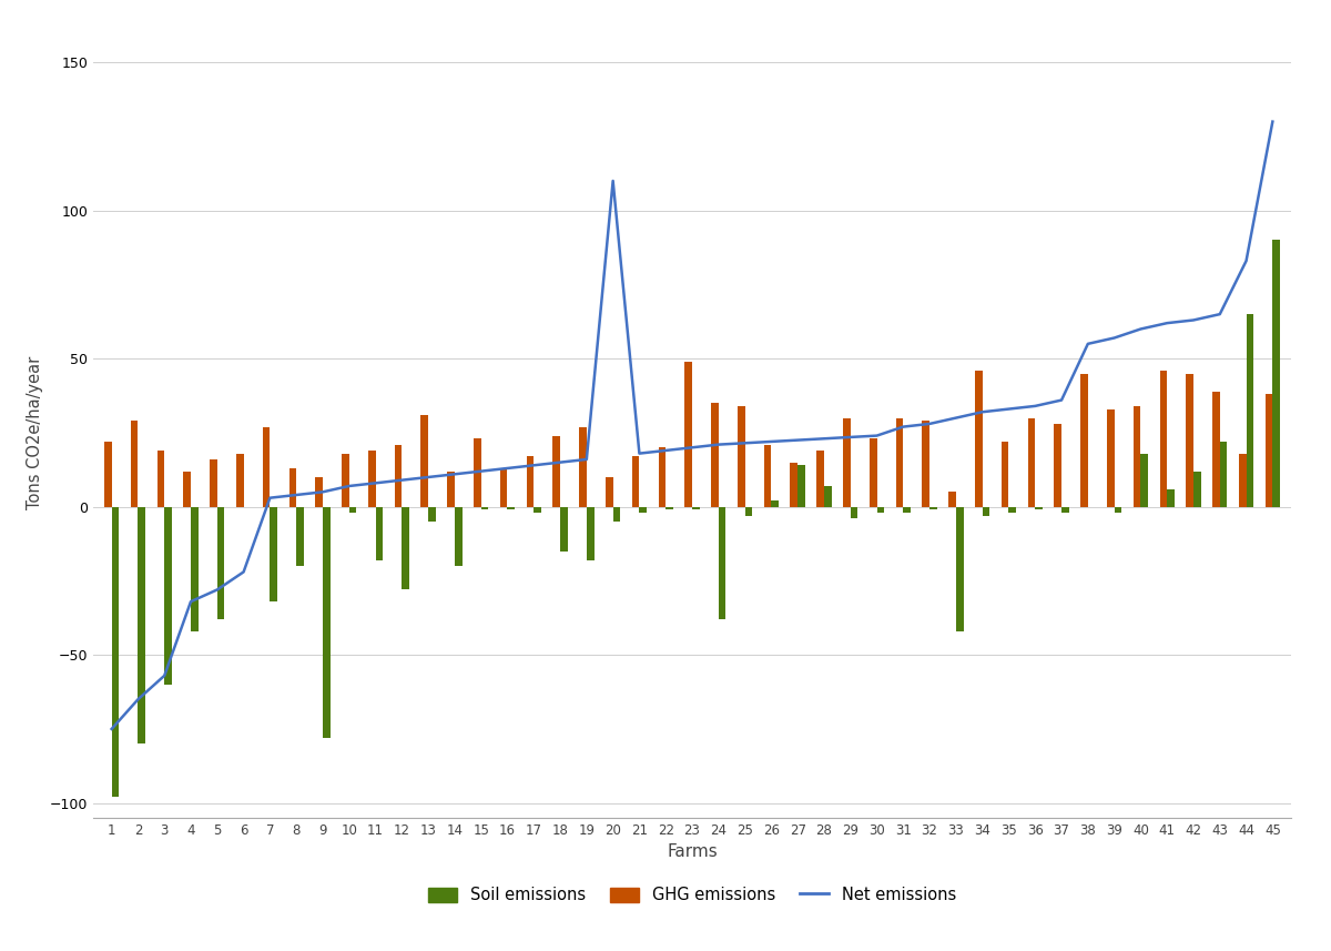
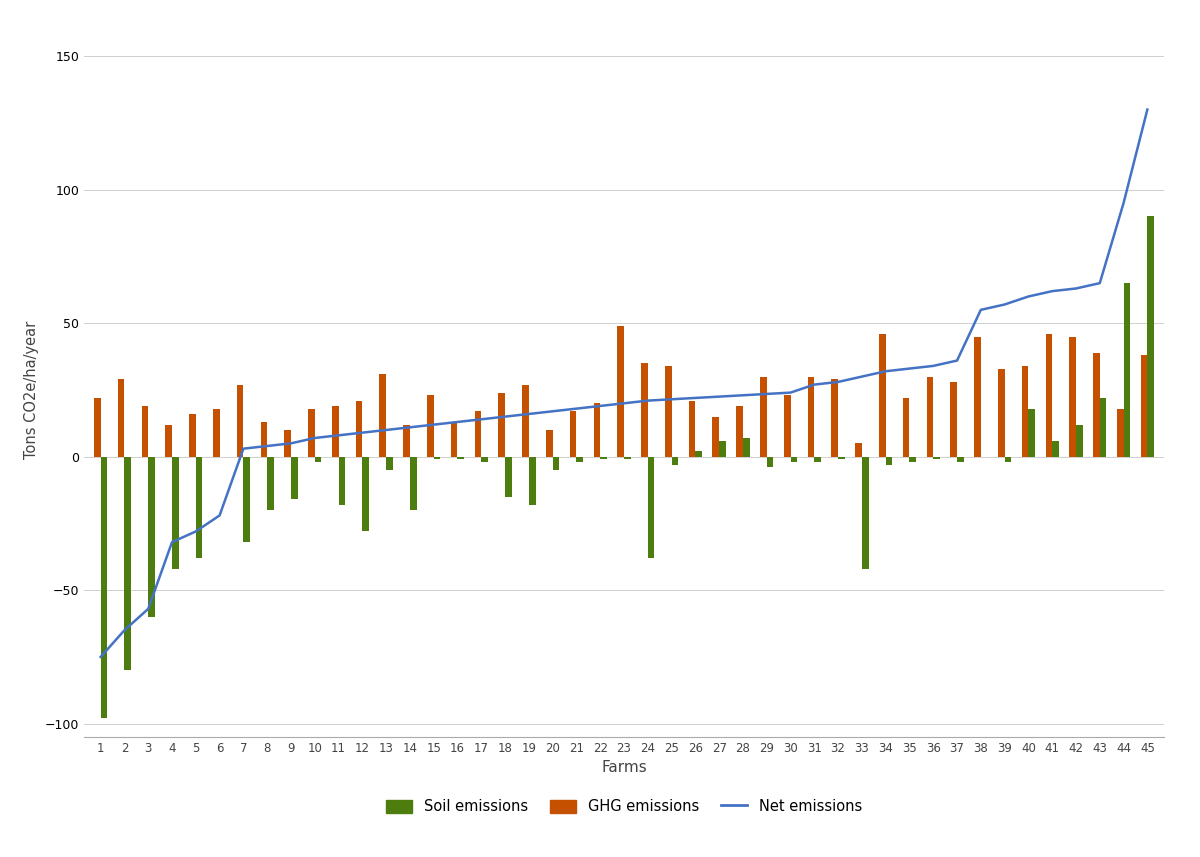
Soil emissions/9: -78 -> -16
Net emissions/20: 110.0 -> 17.0
Soil emissions/27: 14 -> 6
Net emissions/44: 83.0 -> 95.0
